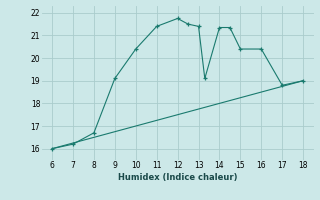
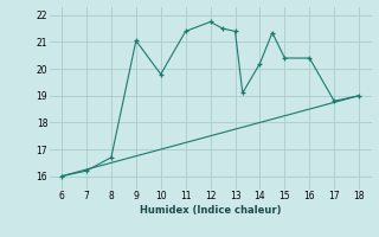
9: 19.10 -> 21.05
10: 20.40 -> 19.80
14: 21.35 -> 20.20
